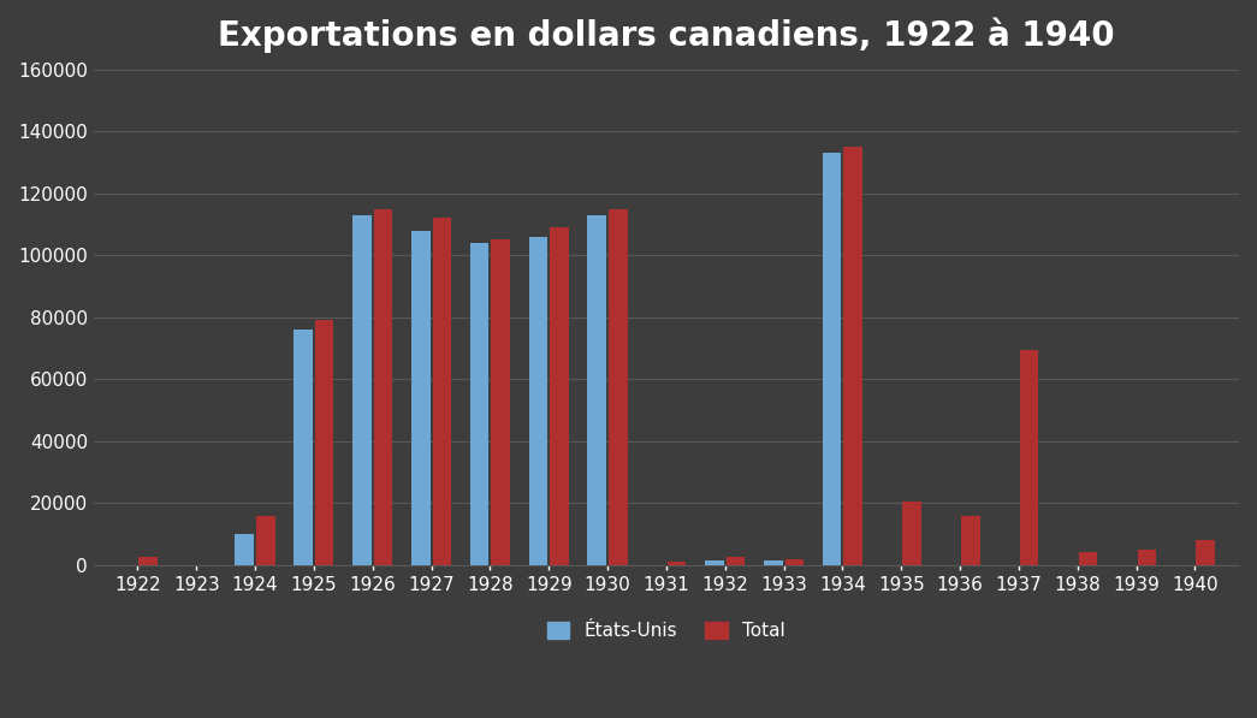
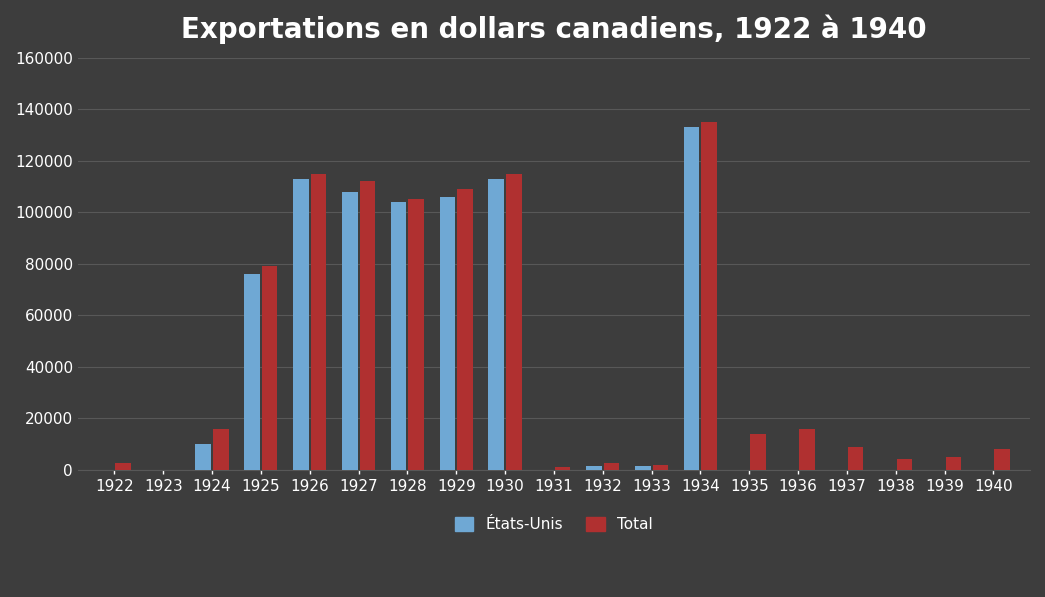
Total/1935: 20500 -> 14000
Total/1937: 69500 -> 9000
